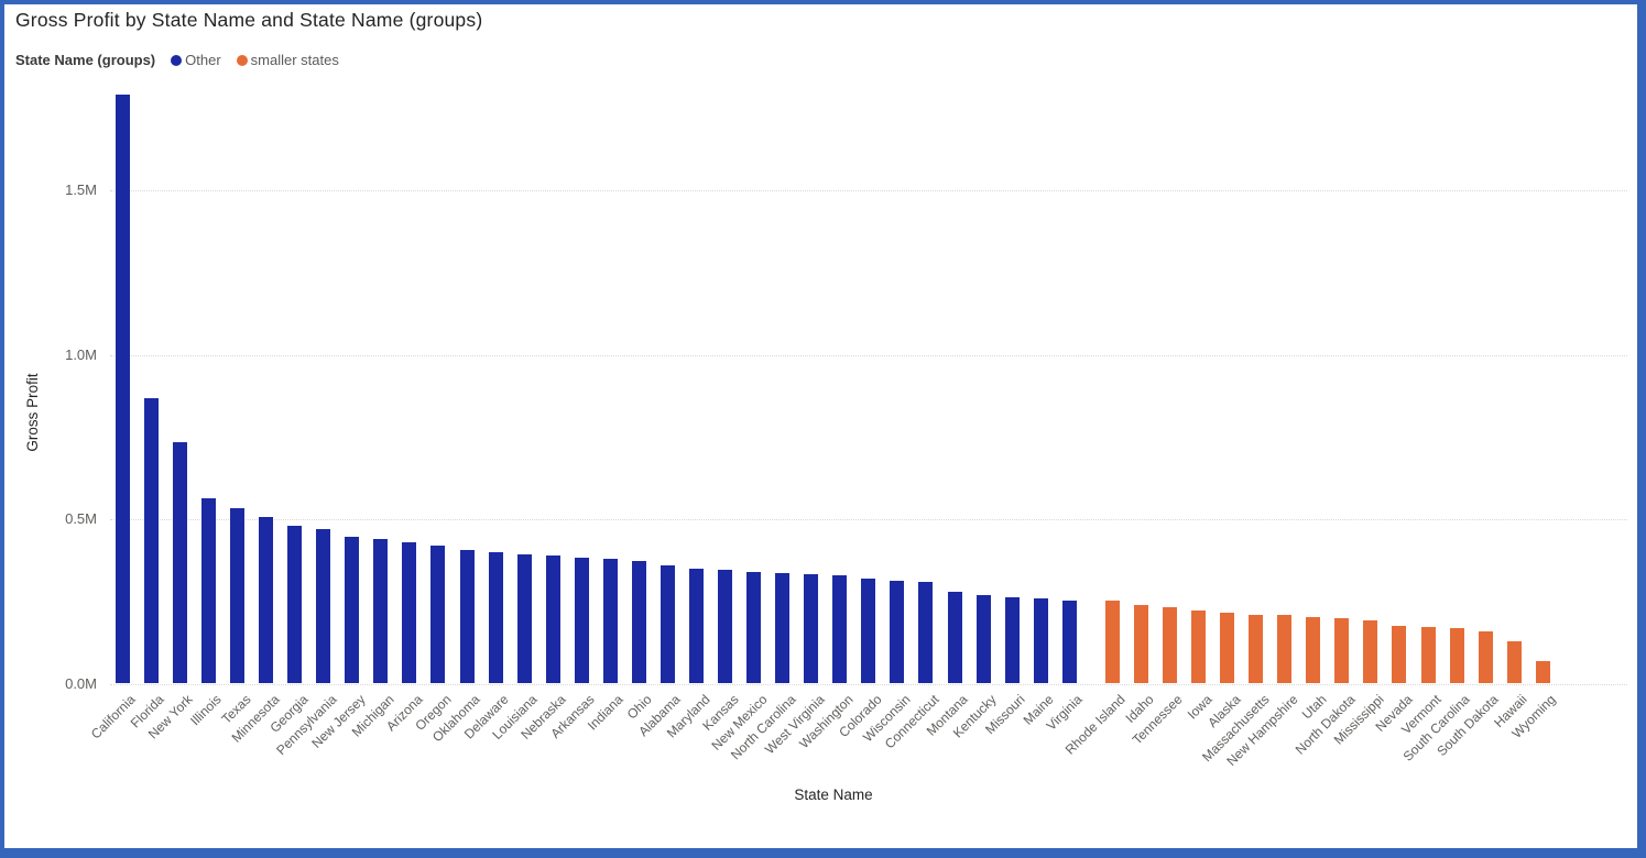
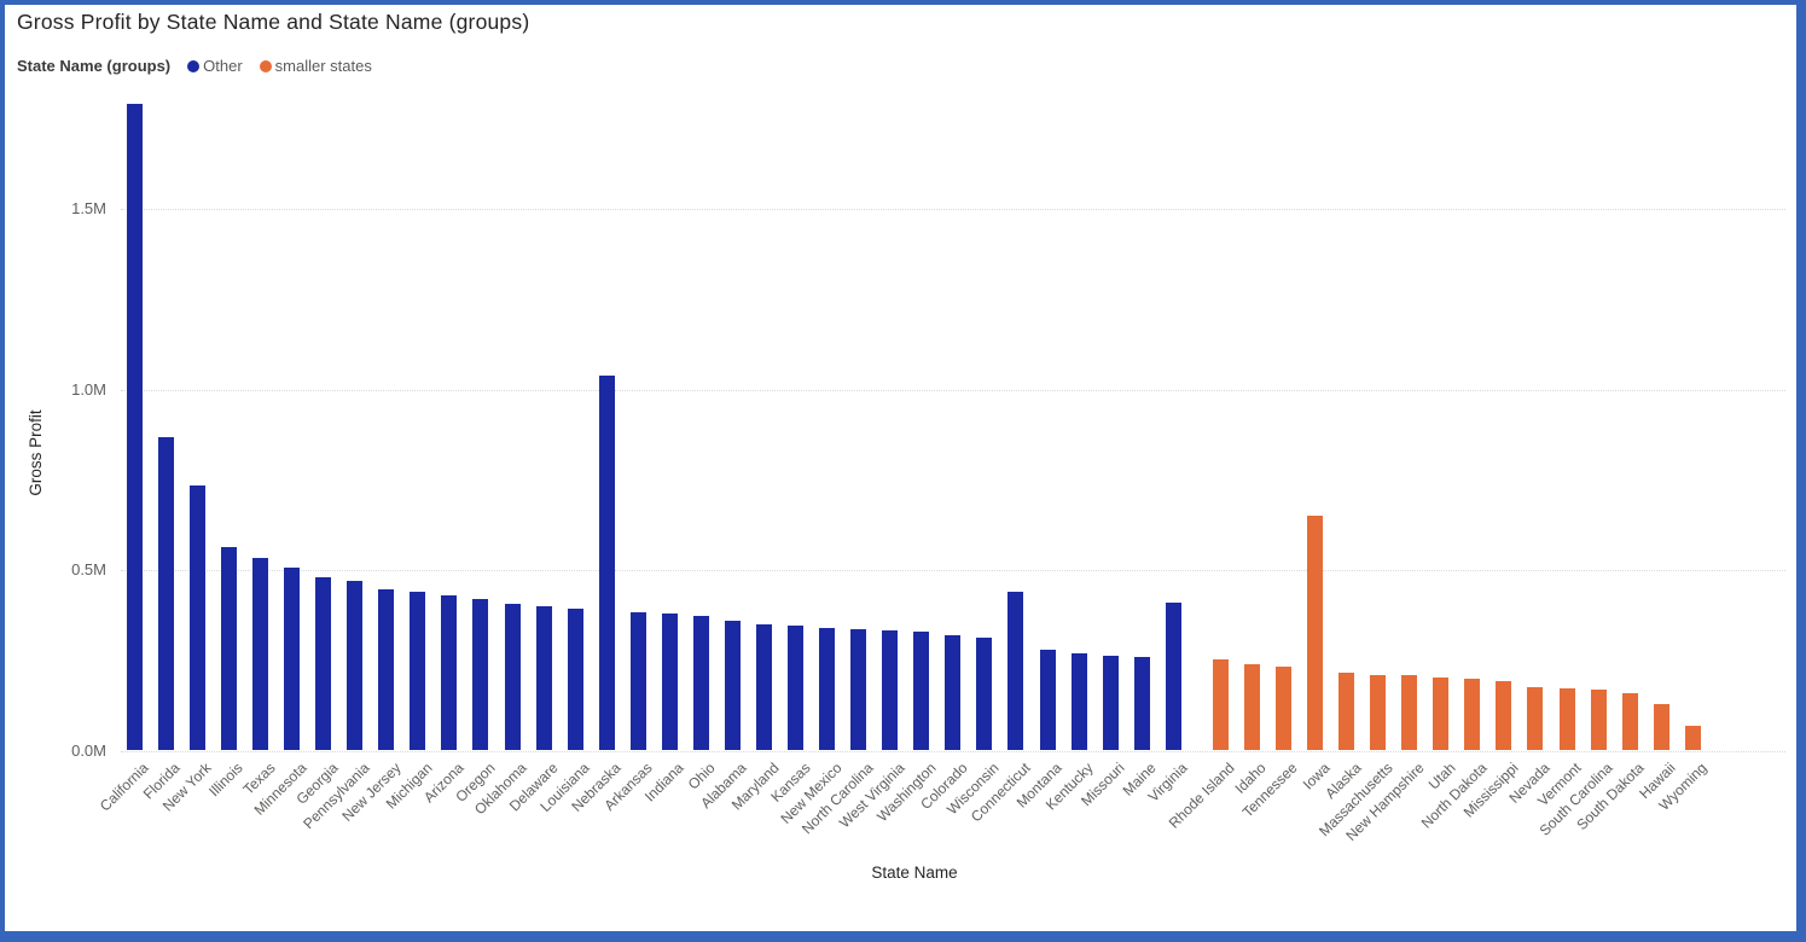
Nebraska: 0.39M -> 1.04M
Connecticut: 0.31M -> 0.44M
Virginia: 0.25M -> 0.41M
Iowa: 0.22M -> 0.65M
